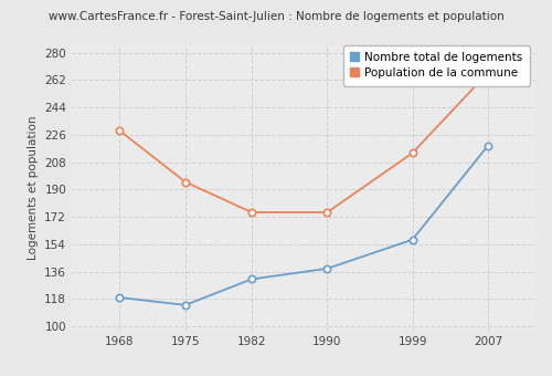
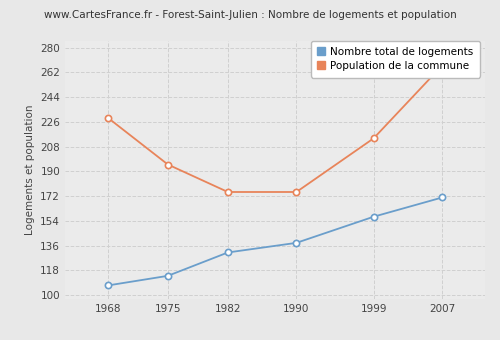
Nombre total de logements/1968: 119 -> 107
Nombre total de logements/2007: 219 -> 171
